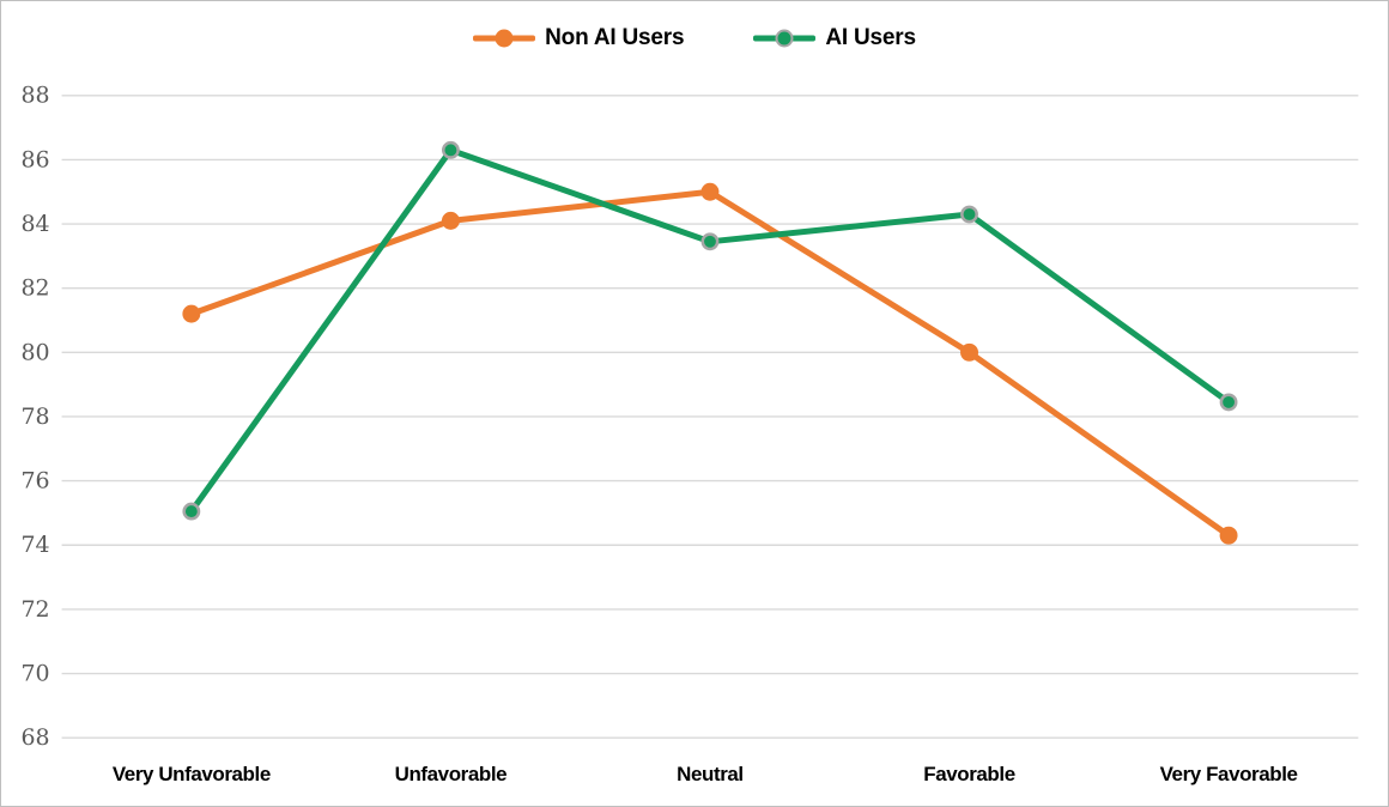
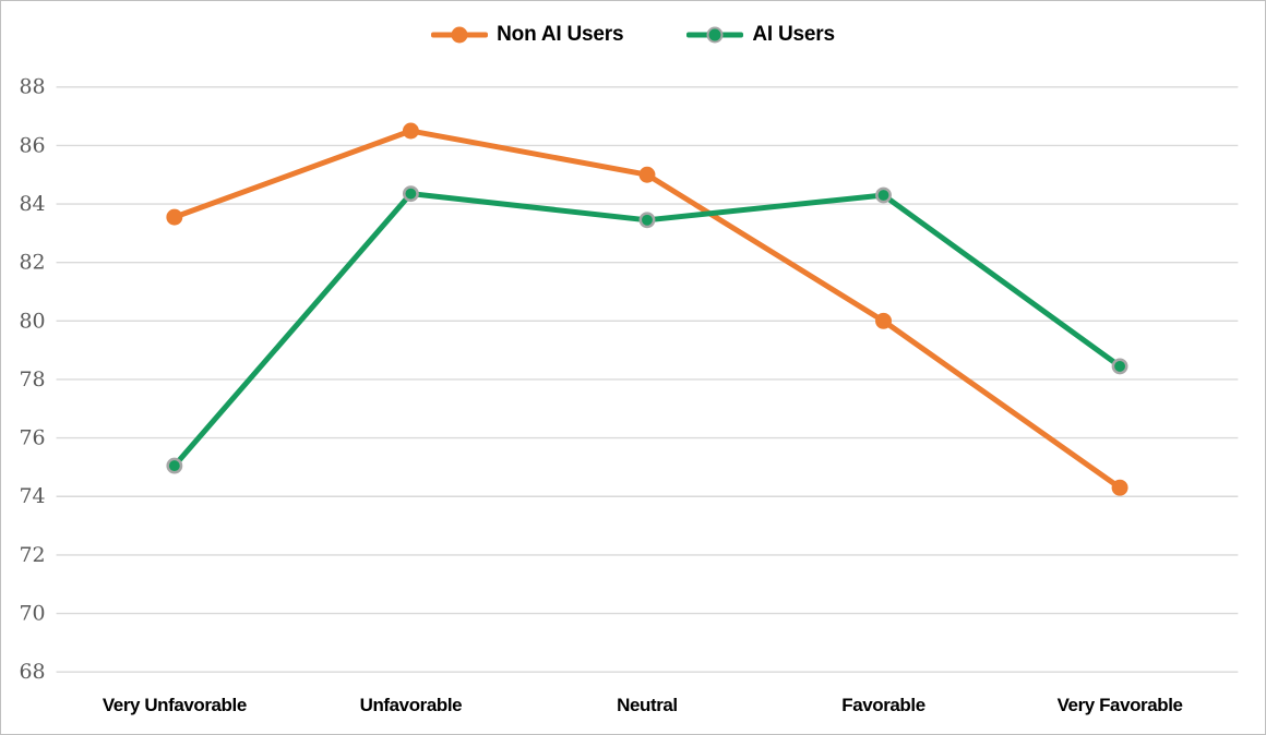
Non AI Users/Very Unfavorable: 81.2 -> 83.5
Non AI Users/Unfavorable: 84.1 -> 86.5
AI Users/Unfavorable: 86.3 -> 84.3
